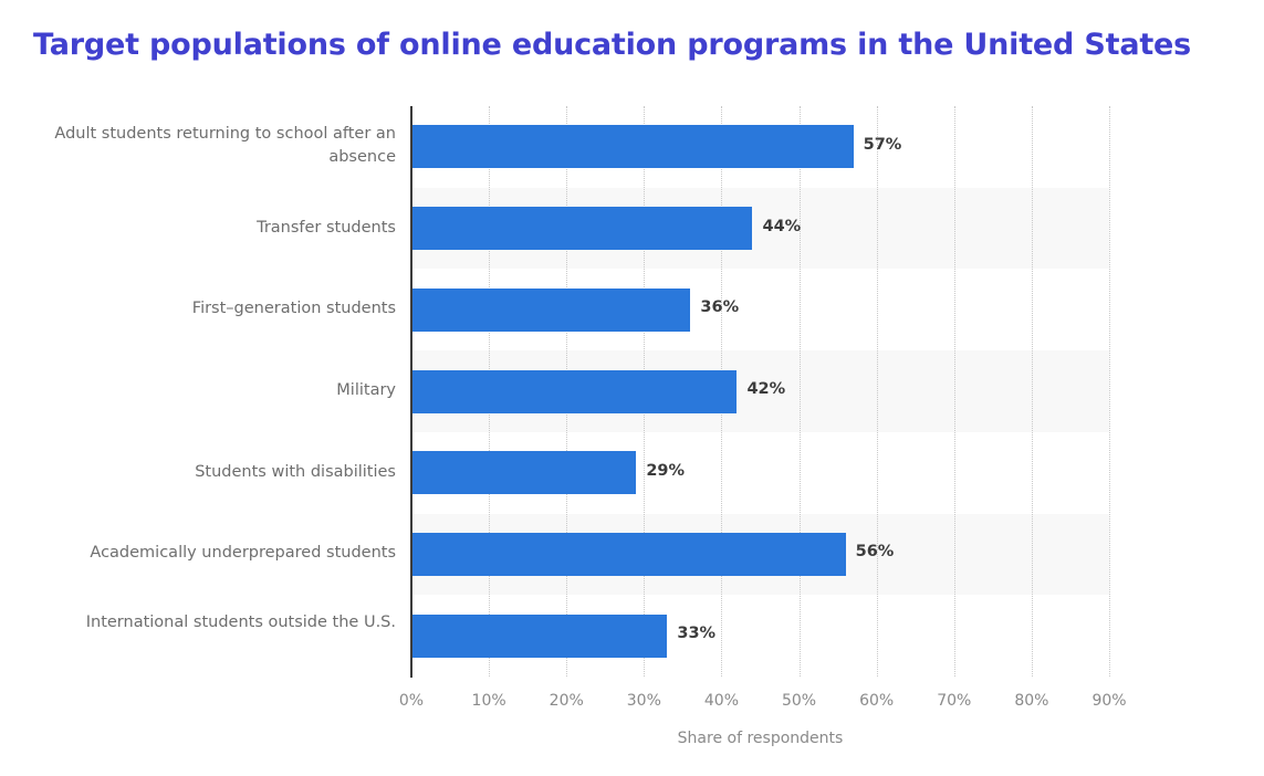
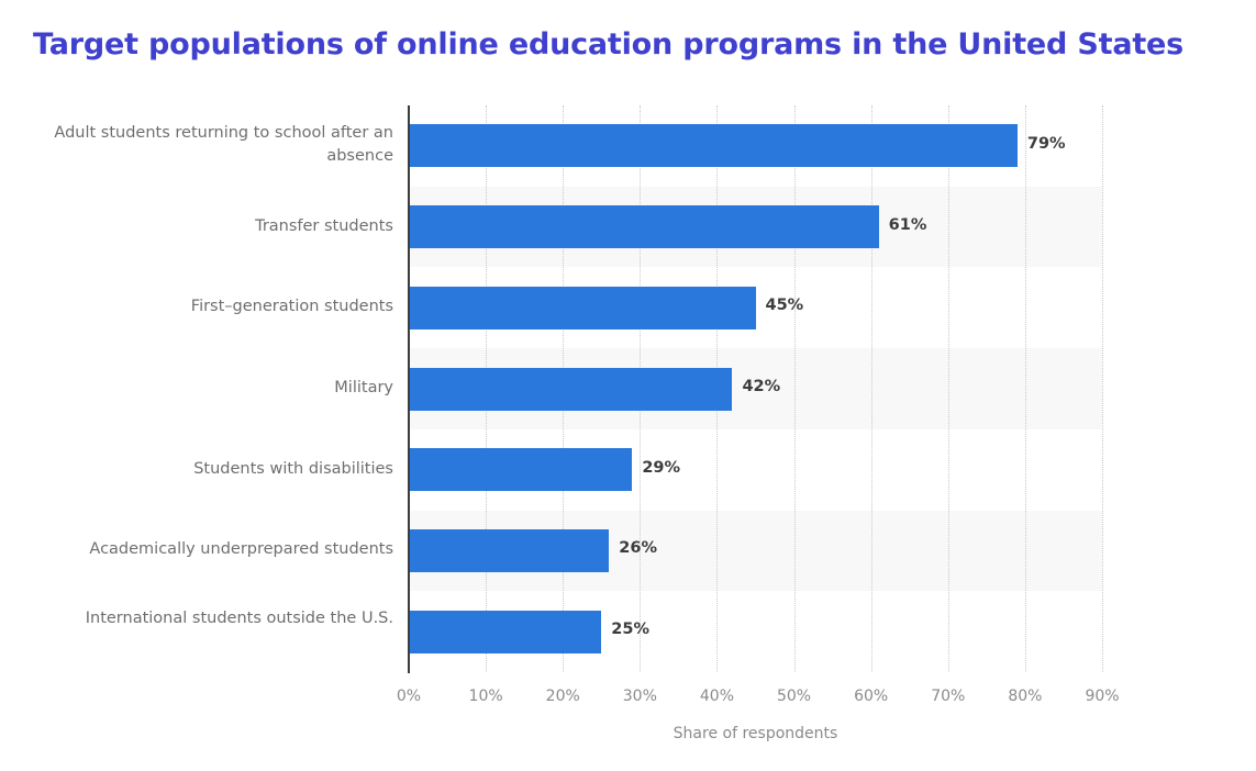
Adult students returning to school after an absence: 57% -> 79%
Transfer students: 44% -> 61%
First–generation students: 36% -> 45%
Academically underprepared students: 56% -> 26%
International students outside the U.S.: 33% -> 25%
